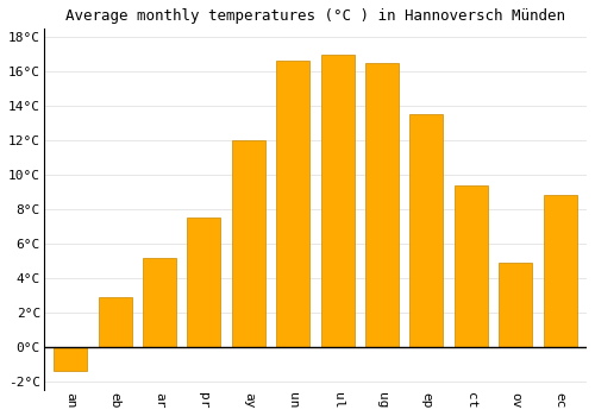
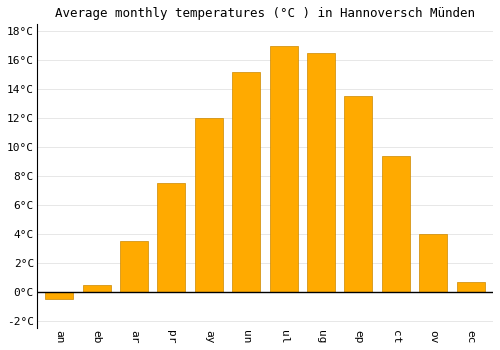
an: -1.4°C -> -0.5°C
eb: 2.9°C -> 0.5°C
ar: 5.2°C -> 3.5°C
un: 16.6°C -> 15.2°C
ov: 4.9°C -> 4.0°C
ec: 8.8°C -> 0.7°C
